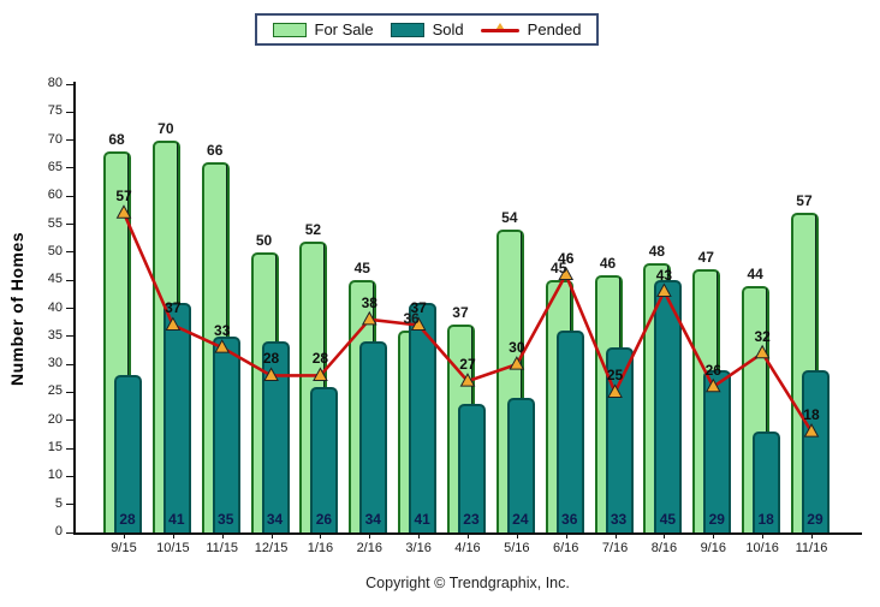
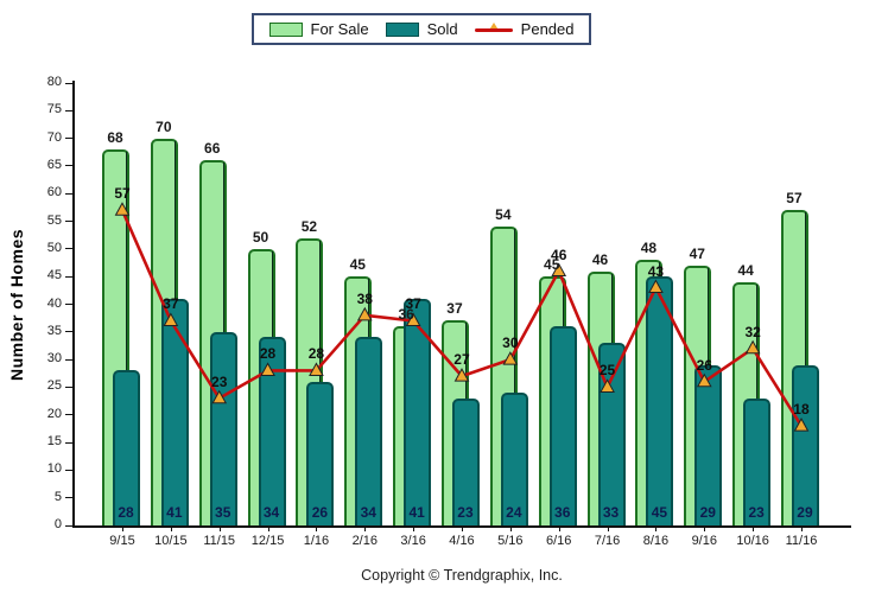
Pended/11/15: 33 -> 23
Sold/10/16: 18 -> 23
